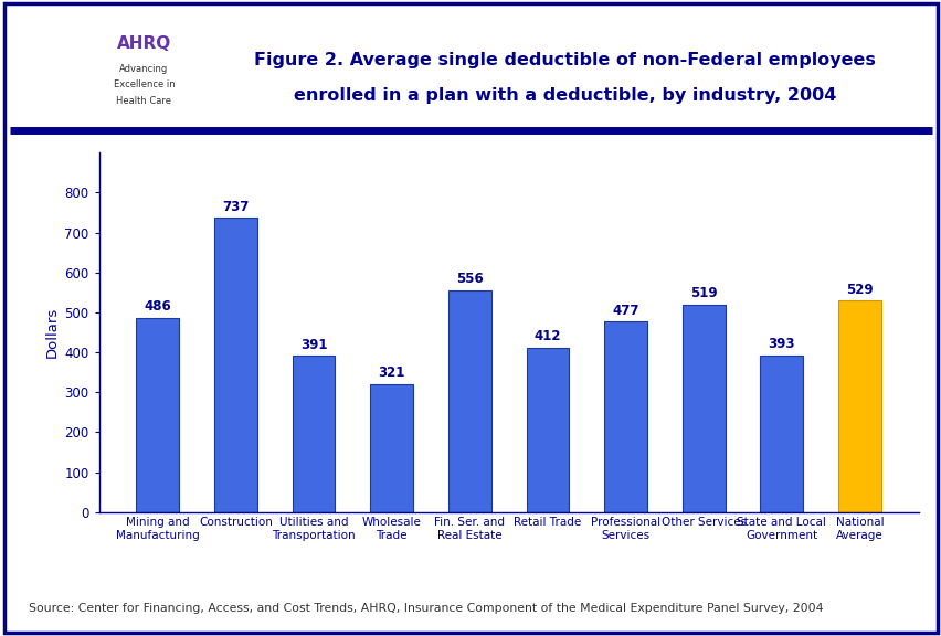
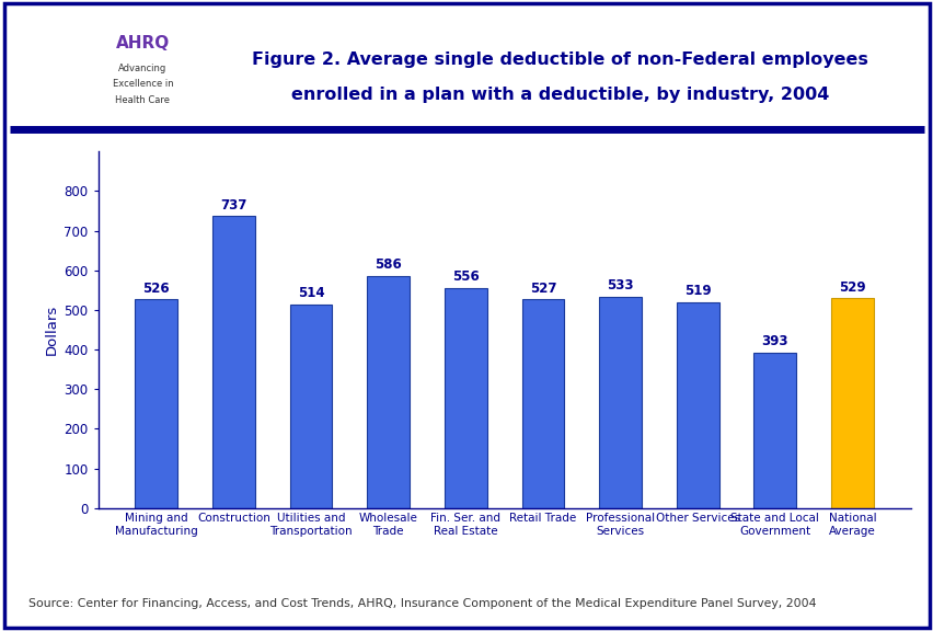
Mining and Manufacturing: 486 -> 526
Utilities and Transportation: 391 -> 514
Wholesale Trade: 321 -> 586
Retail Trade: 412 -> 527
Professional Services: 477 -> 533
